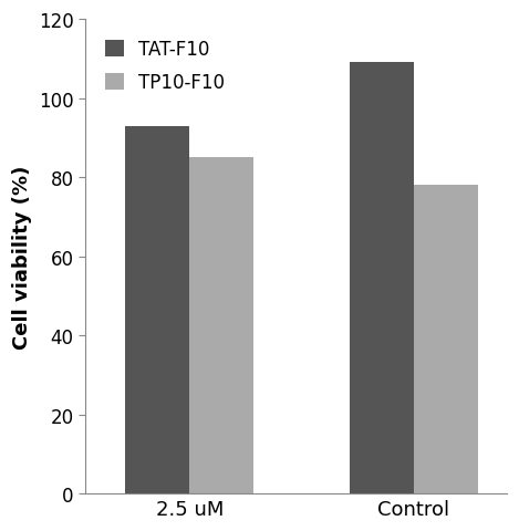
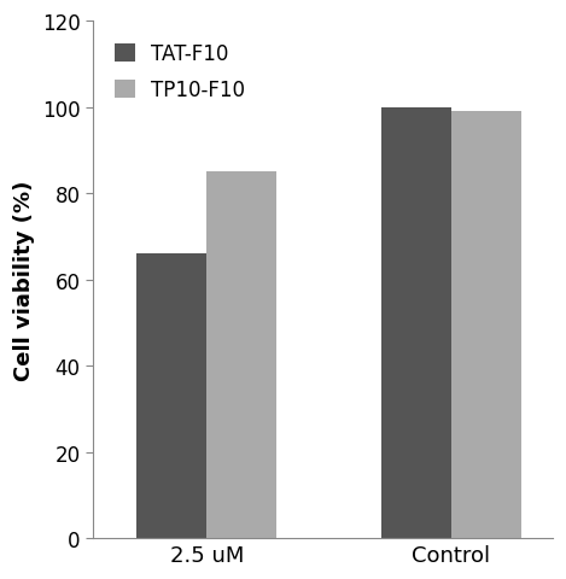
TAT-F10/2.5 uM: 93 -> 66
TAT-F10/Control: 109 -> 100
TP10-F10/Control: 78 -> 99
